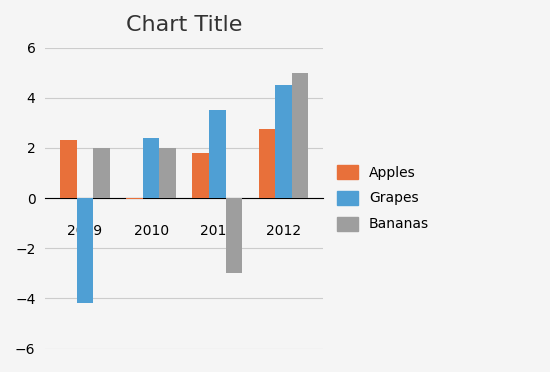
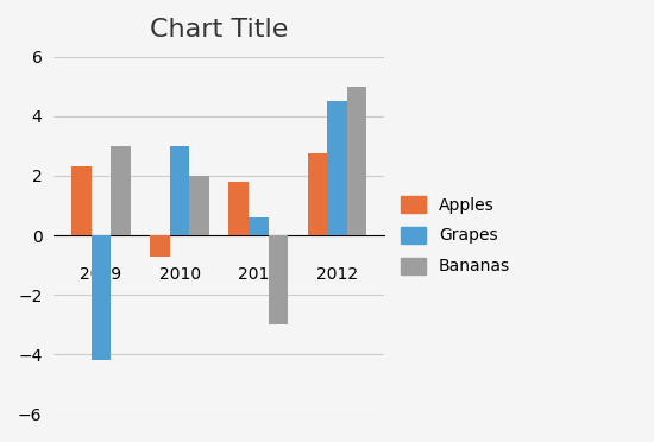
Bananas/2009: 2 -> 3
Apples/2010: -0.05 -> -0.70
Grapes/2010: 2.4 -> 3.0
Grapes/2011: 3.5 -> 0.6
